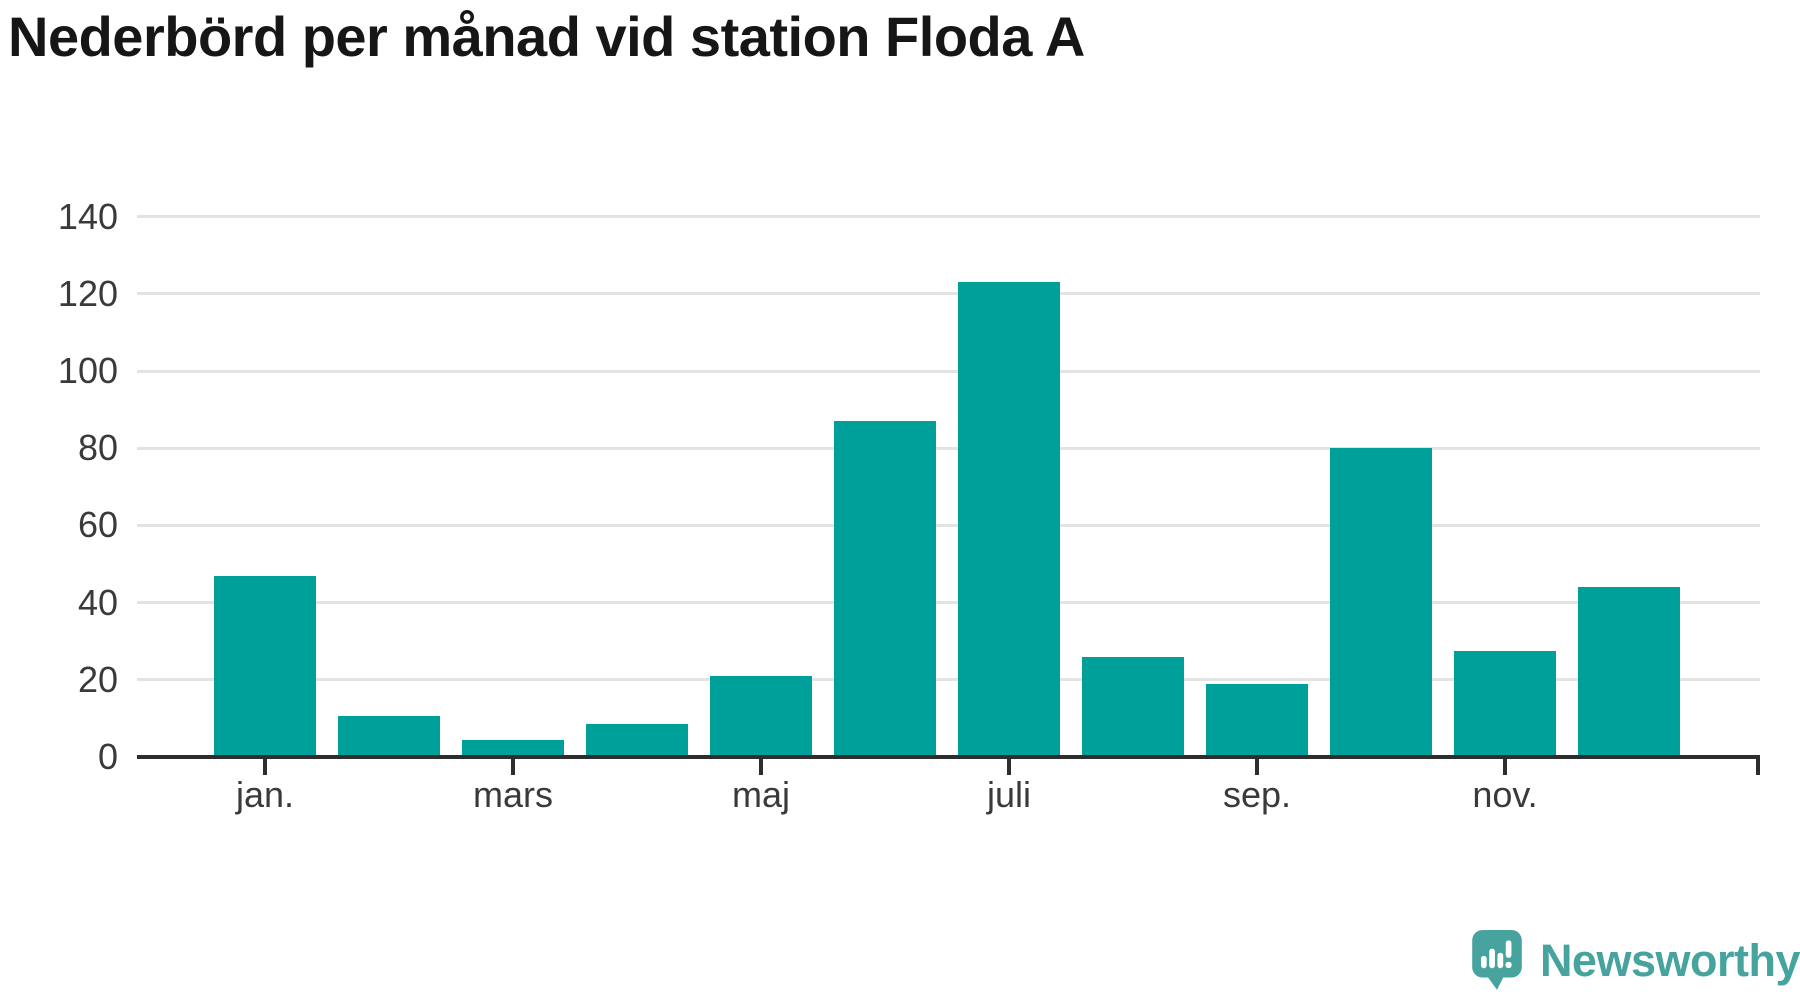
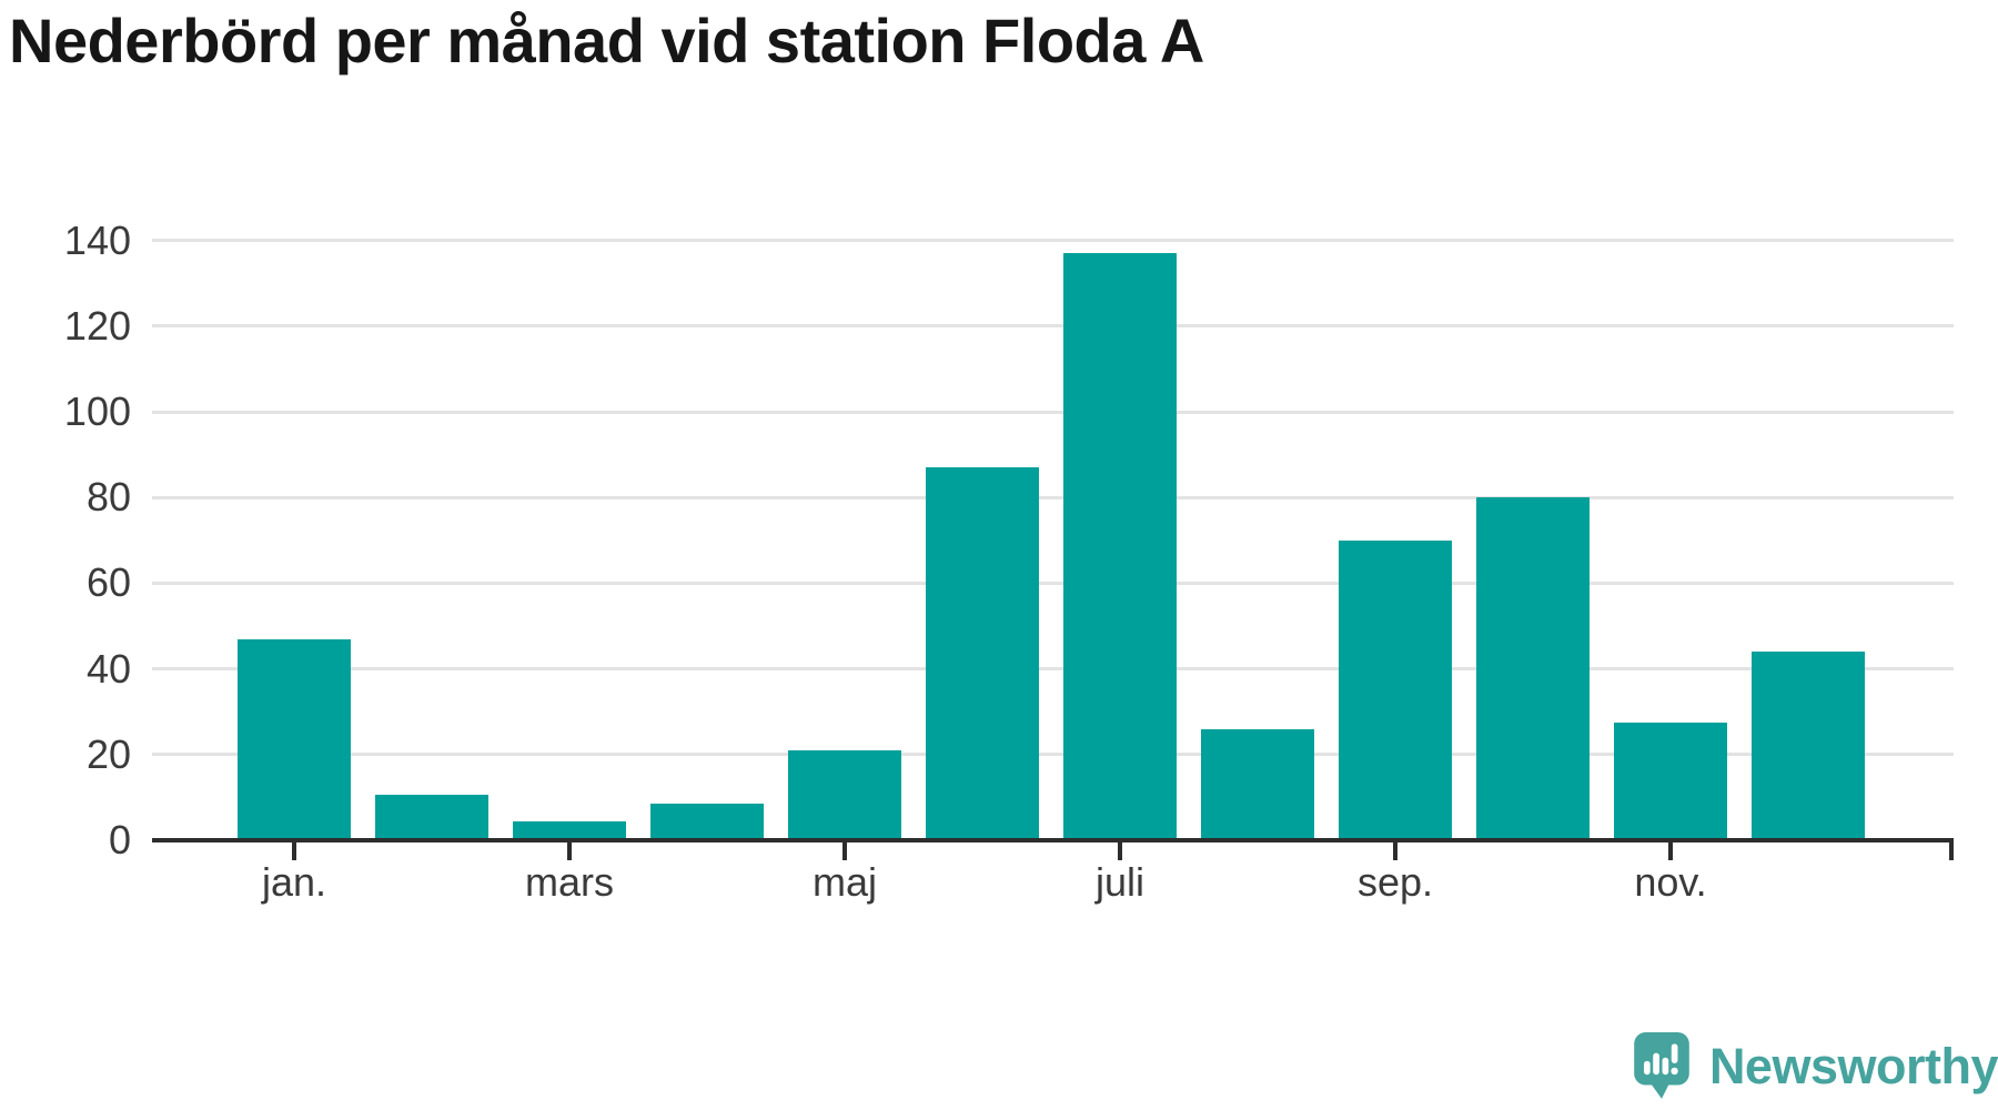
juli: 123 -> 137
sep.: 19 -> 70
